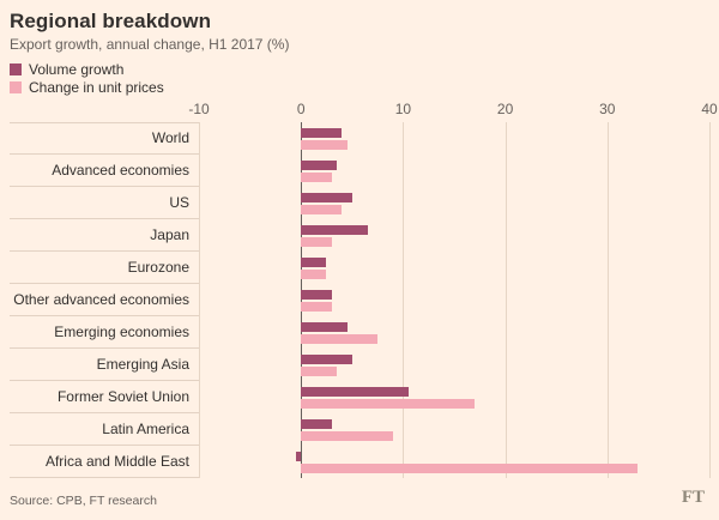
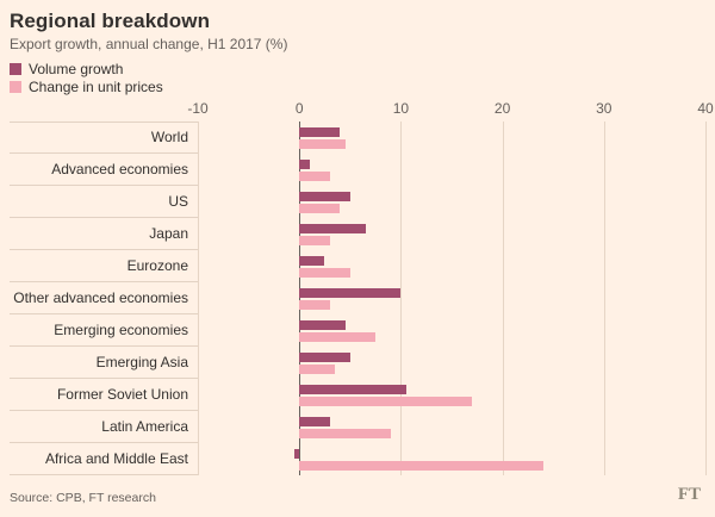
Volume growth/Advanced economies: 4 -> 1
Change in unit prices/Eurozone: 2 -> 5
Volume growth/Other advanced economies: 3 -> 10
Change in unit prices/Africa and Middle East: 33 -> 24
